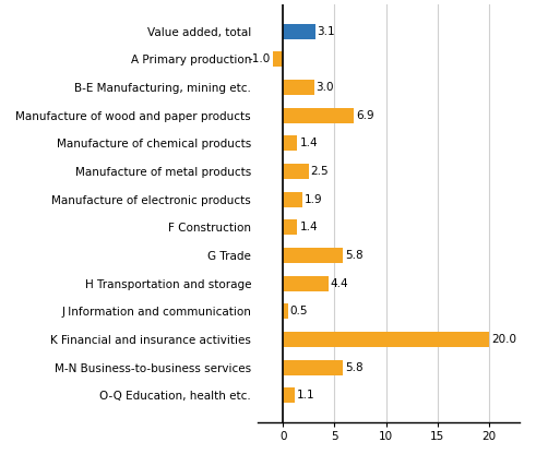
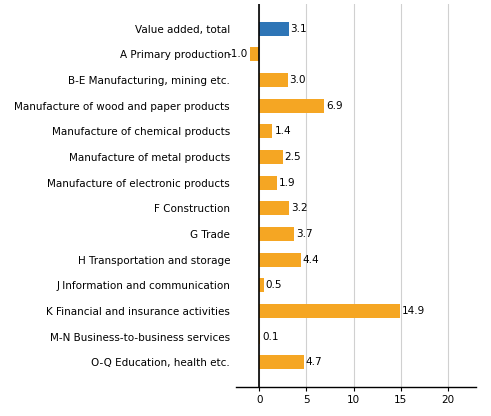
F Construction: 1.4 -> 3.2
G Trade: 5.8 -> 3.7
K Financial and insurance activities: 20.0 -> 14.9
M-N Business-to-business services: 5.8 -> 0.1
O-Q Education, health etc.: 1.1 -> 4.7
